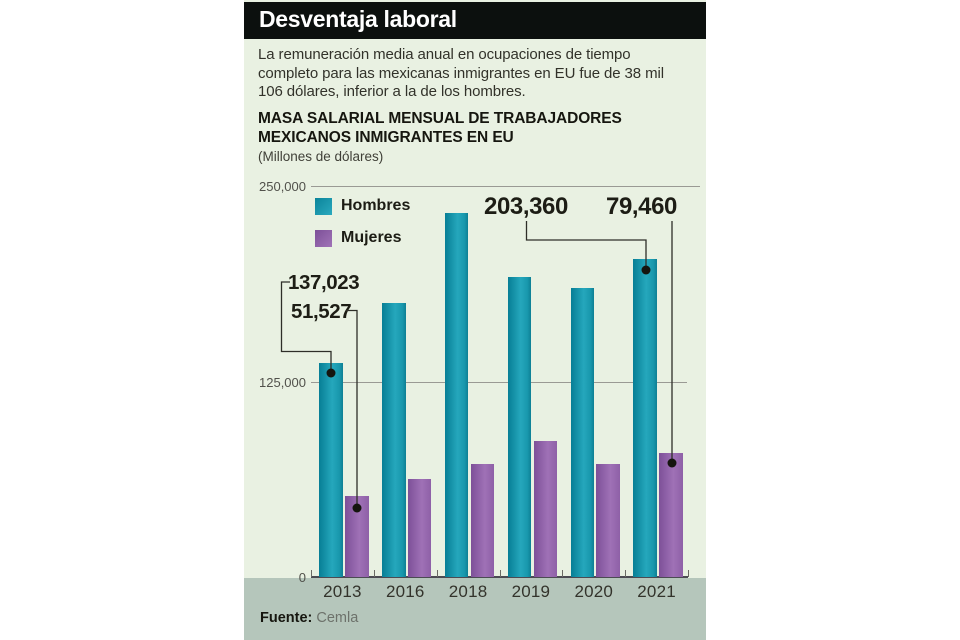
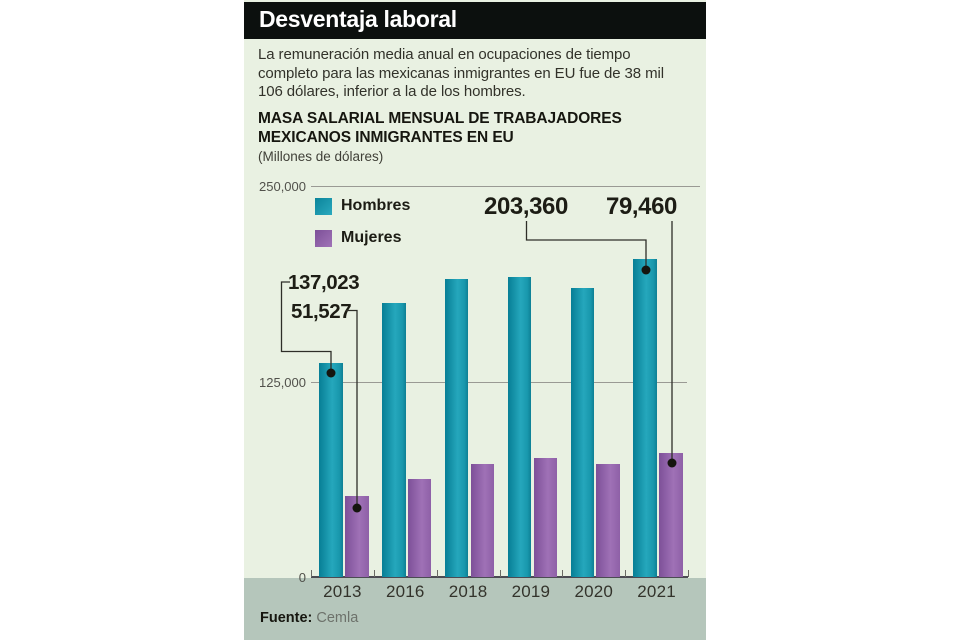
Hombres/2018: 233000 -> 190000
Mujeres/2019: 87000 -> 76000
